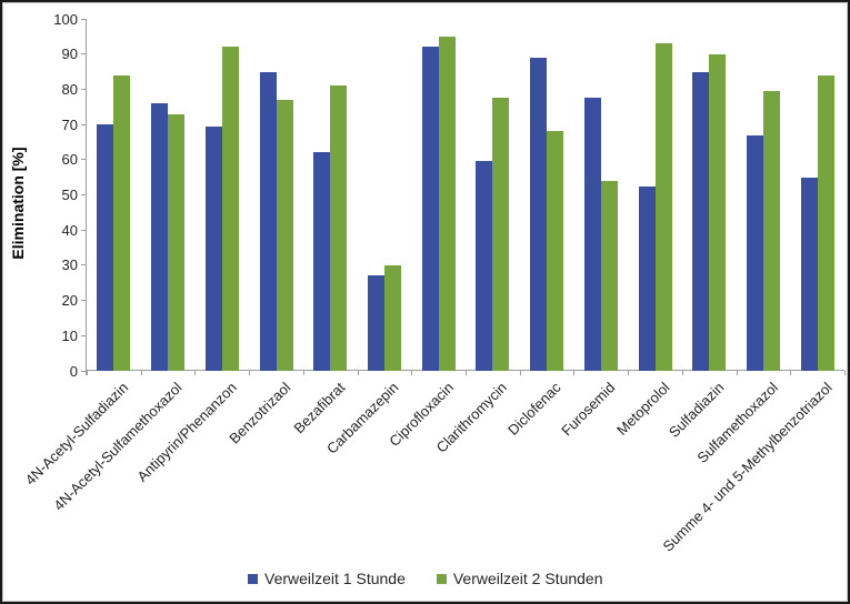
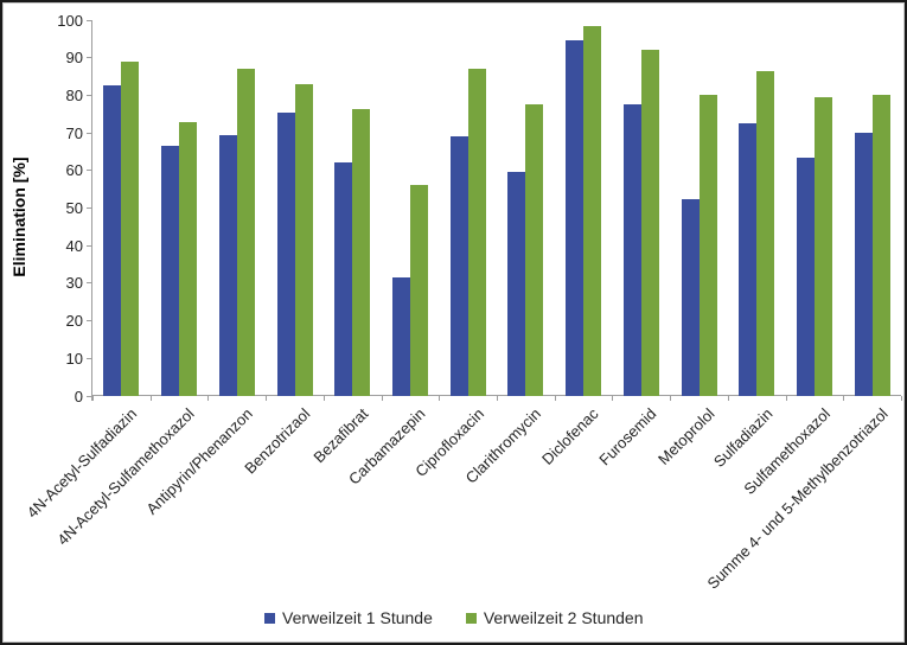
Verweilzeit 1 Stunde/4N-Acetyl-Sulfadiazin: 70 -> 82
Verweilzeit 2 Stunden/4N-Acetyl-Sulfadiazin: 84 -> 89
Verweilzeit 1 Stunde/4N-Acetyl-Sulfamethoxazol: 76 -> 66
Verweilzeit 2 Stunden/Antipyrin/Phenanzon: 92 -> 87
Verweilzeit 1 Stunde/Benzotrizaol: 85 -> 76
Verweilzeit 2 Stunden/Benzotrizaol: 77 -> 83
Verweilzeit 2 Stunden/Bezafibrat: 81 -> 76
Verweilzeit 1 Stunde/Carbamazepin: 27 -> 32
Verweilzeit 2 Stunden/Carbamazepin: 30 -> 56
Verweilzeit 1 Stunde/Ciprofloxacin: 92 -> 69
Verweilzeit 2 Stunden/Ciprofloxacin: 95 -> 87
Verweilzeit 1 Stunde/Diclofenac: 89 -> 94
Verweilzeit 2 Stunden/Diclofenac: 68 -> 98
Verweilzeit 2 Stunden/Furosemid: 54 -> 92
Verweilzeit 2 Stunden/Metoprolol: 93 -> 80
Verweilzeit 1 Stunde/Sulfadiazin: 85 -> 72
Verweilzeit 2 Stunden/Sulfadiazin: 90 -> 86
Verweilzeit 1 Stunde/Sulfamethoxazol: 67 -> 64
Verweilzeit 1 Stunde/Summe 4- und 5-Methylbenzotriazol: 55 -> 70
Verweilzeit 2 Stunden/Summe 4- und 5-Methylbenzotriazol: 84 -> 80
